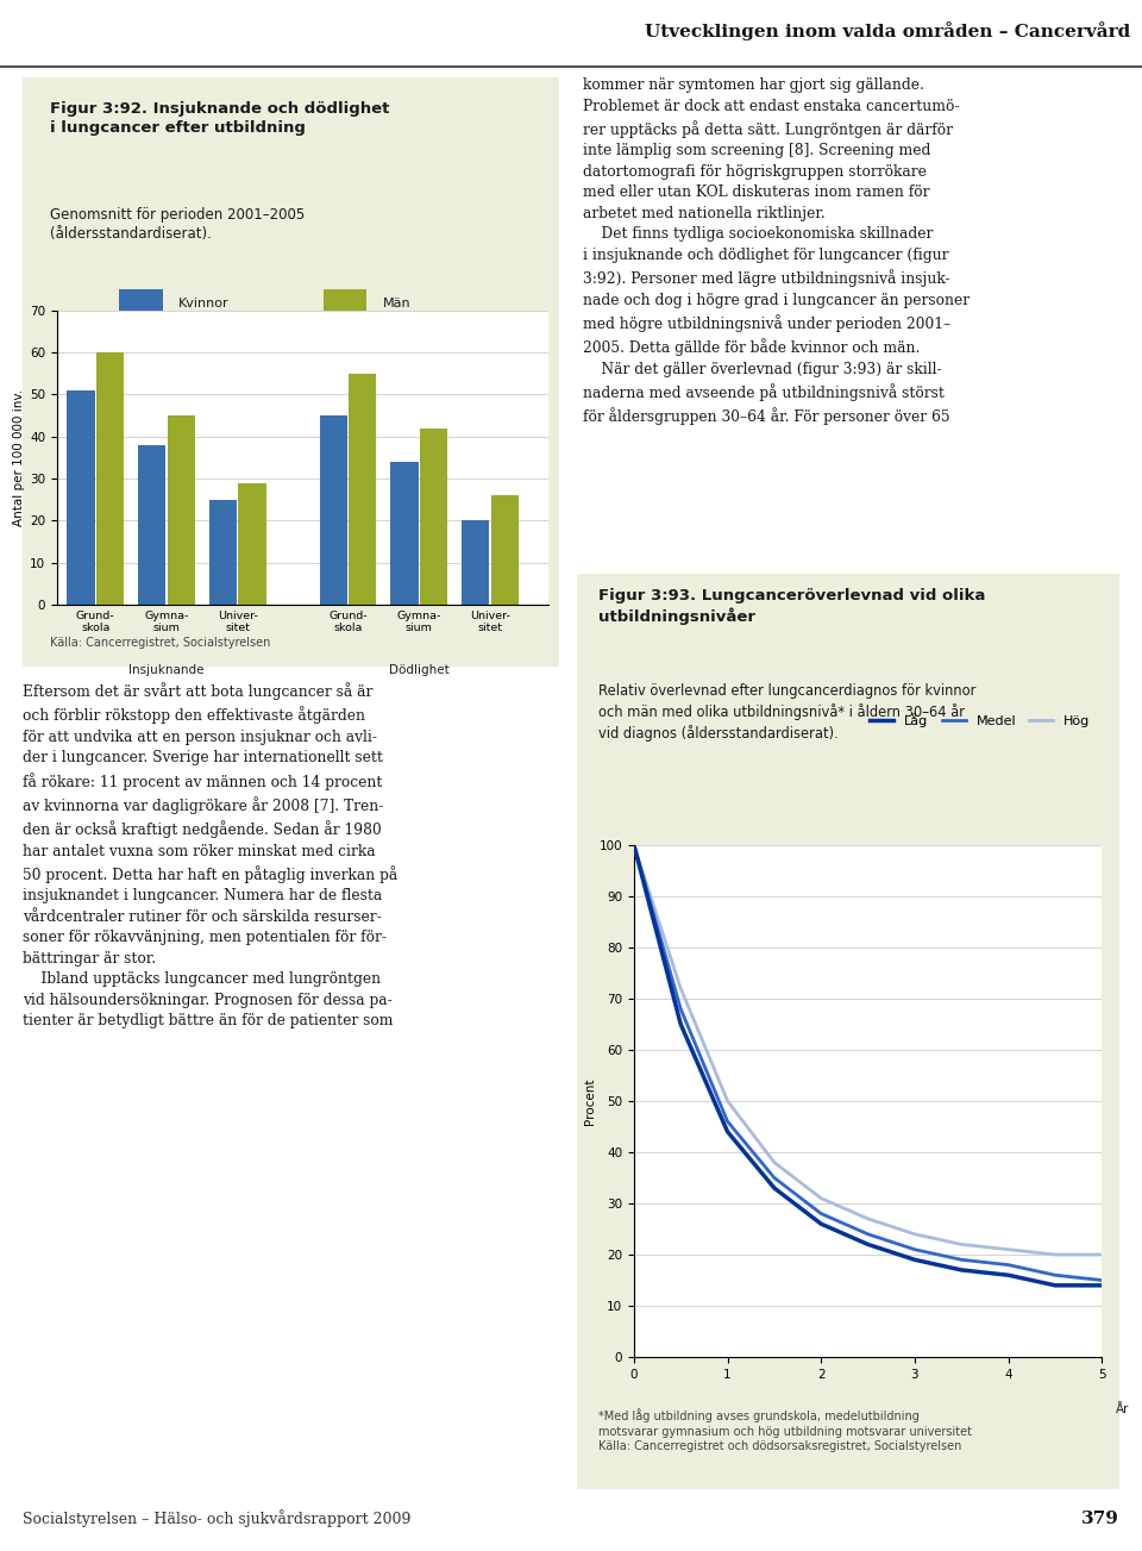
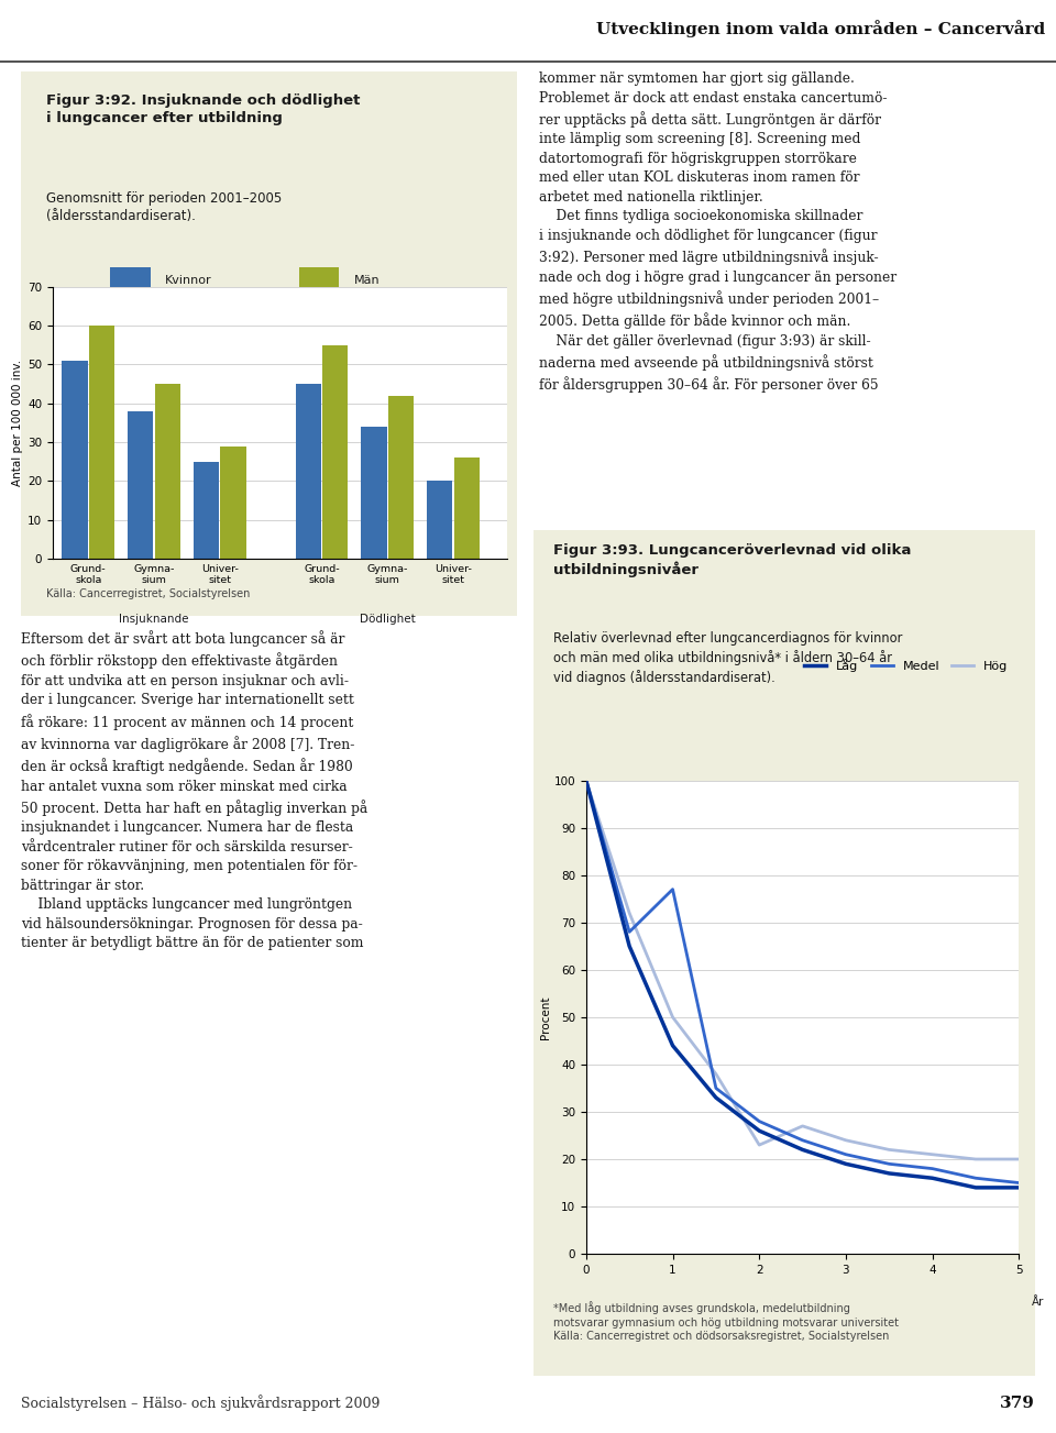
Medel/1: 46 -> 77
Hög/2: 31 -> 23
